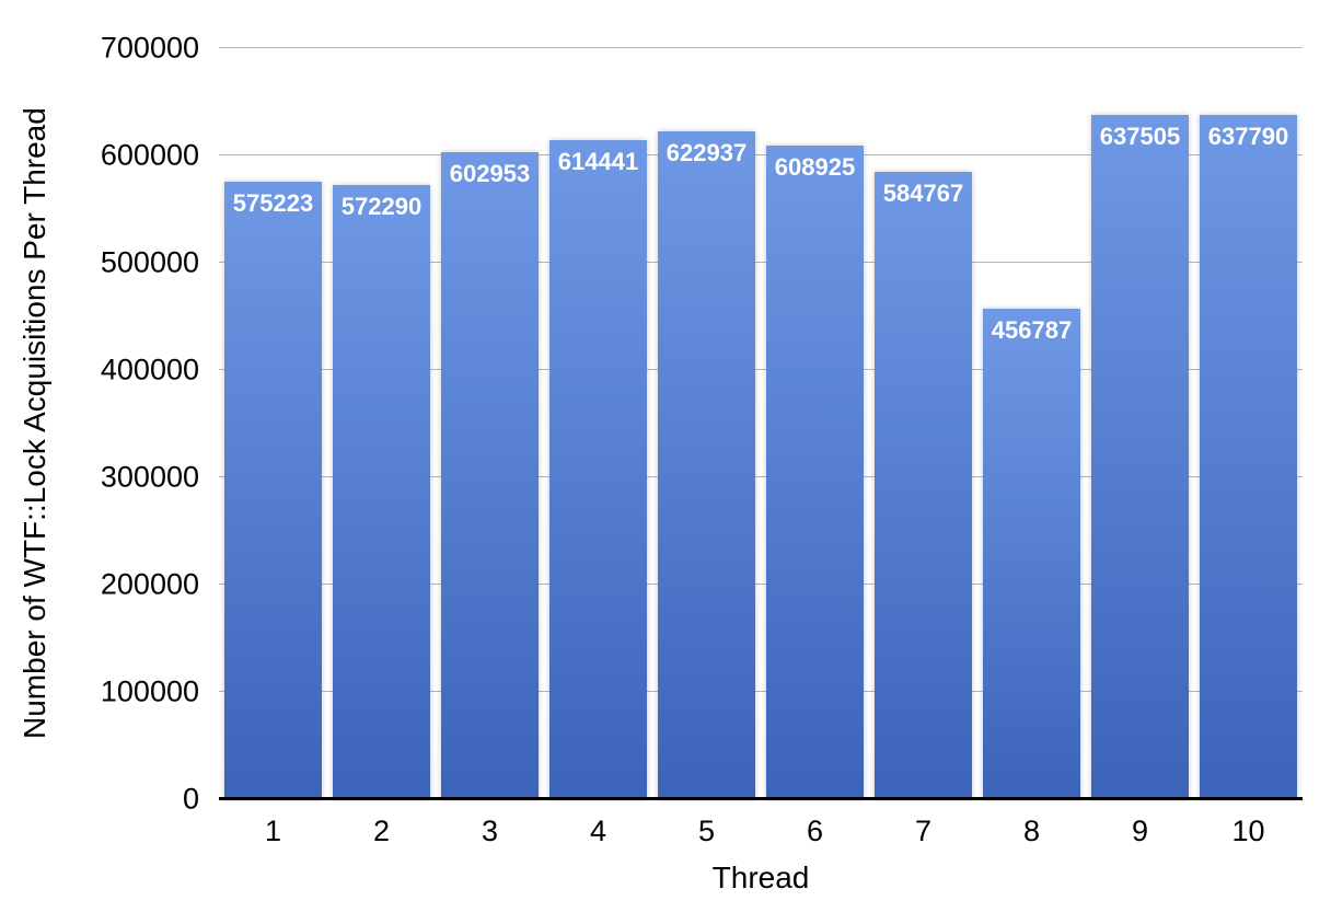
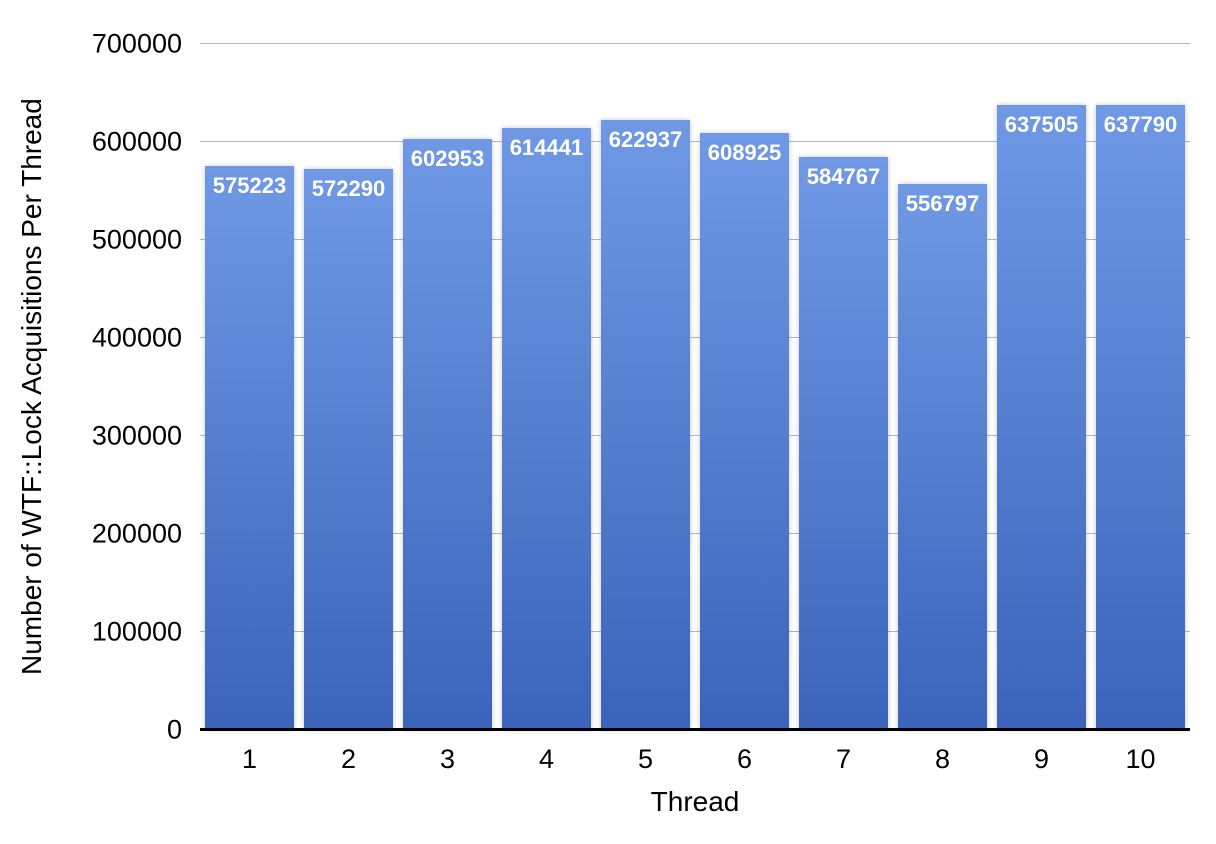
8: 456787 -> 556797
